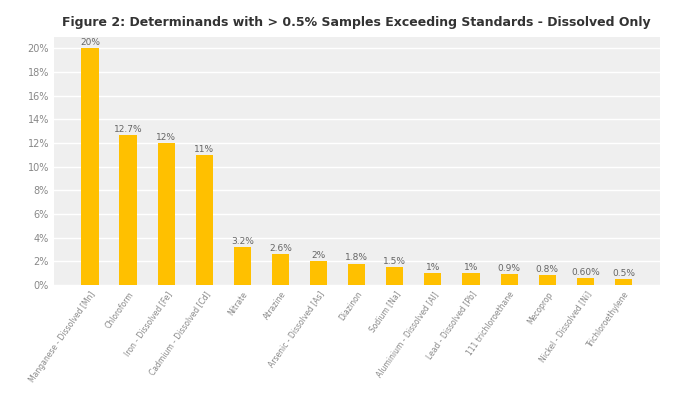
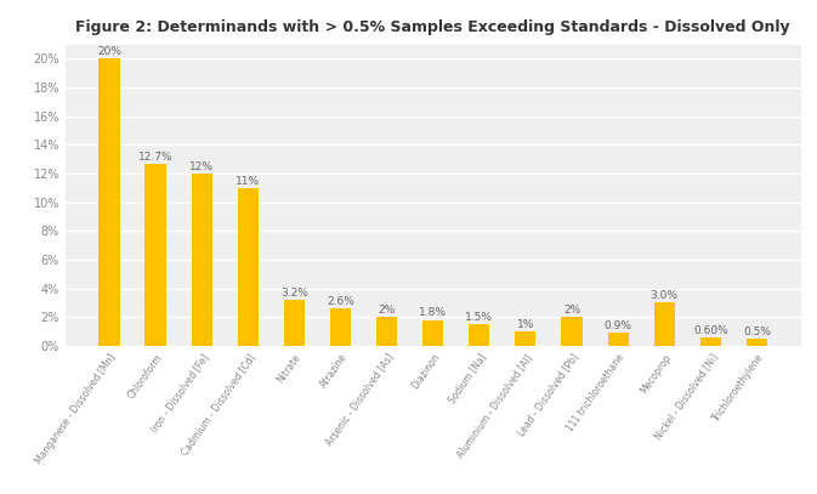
Lead - Dissolved [Pb]: 1% -> 2%
Mecoprop: 0.8% -> 3.0%
